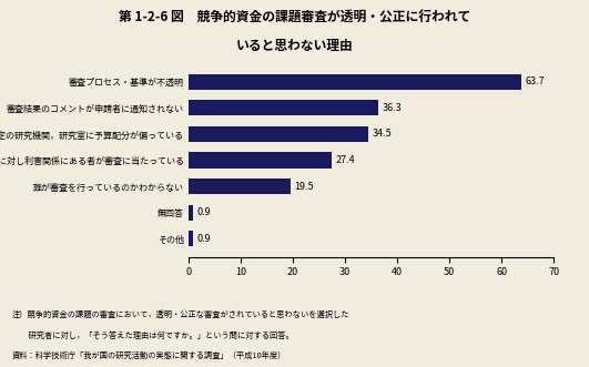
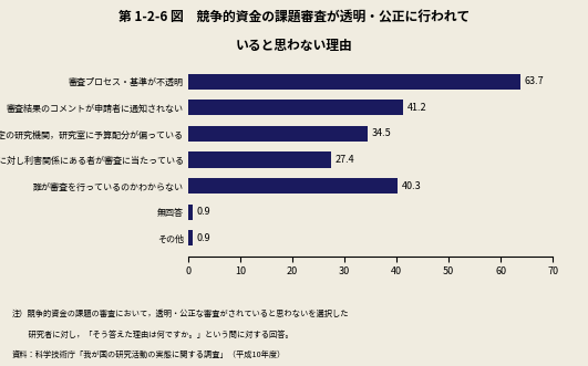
審査結果のコメントが申請者に通知されない: 36.3 -> 41.2
誰が審査を行っているのかわからない: 19.5 -> 40.3
